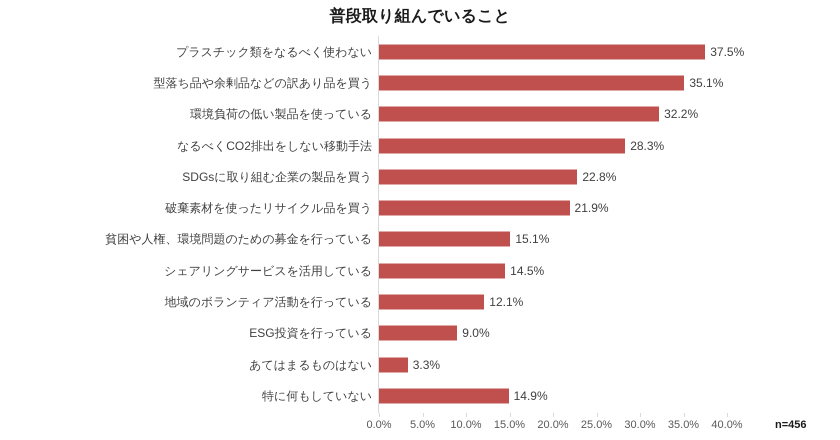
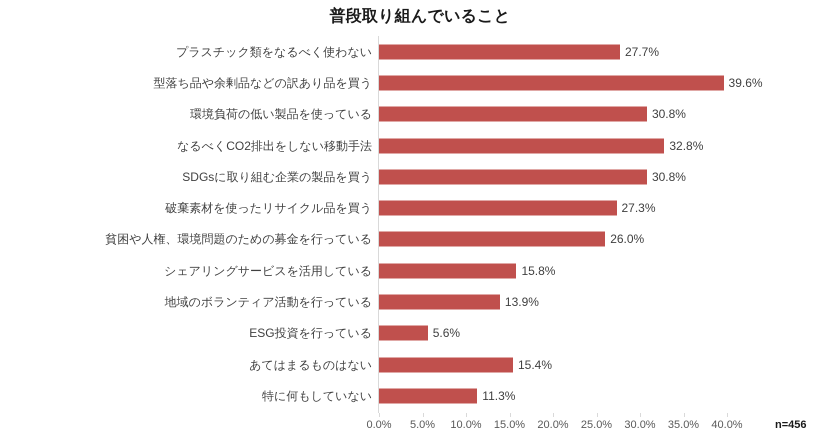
プラスチック類をなるべく使わない: 37.5% -> 27.7%
型落ち品や余剰品などの訳あり品を買う: 35.1% -> 39.6%
環境負荷の低い製品を使っている: 32.2% -> 30.8%
なるべくCO2排出をしない移動手法: 28.3% -> 32.8%
SDGsに取り組む企業の製品を買う: 22.8% -> 30.8%
破棄素材を使ったリサイクル品を買う: 21.9% -> 27.3%
貧困や人権、環境問題のための募金を行っている: 15.1% -> 26.0%
シェアリングサービスを活用している: 14.5% -> 15.8%
地域のボランティア活動を行っている: 12.1% -> 13.9%
ESG投資を行っている: 9.0% -> 5.6%
あてはまるものはない: 3.3% -> 15.4%
特に何もしていない: 14.9% -> 11.3%
